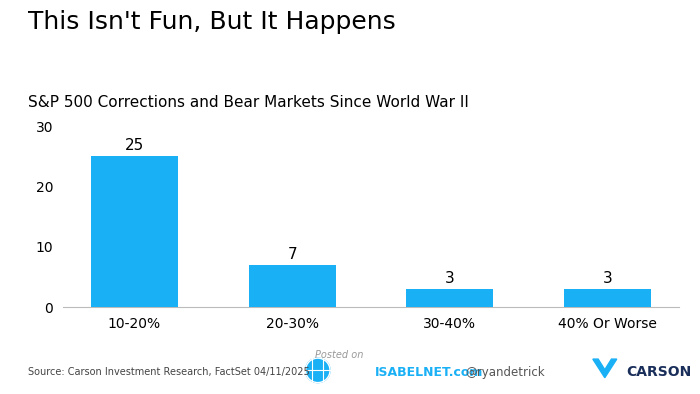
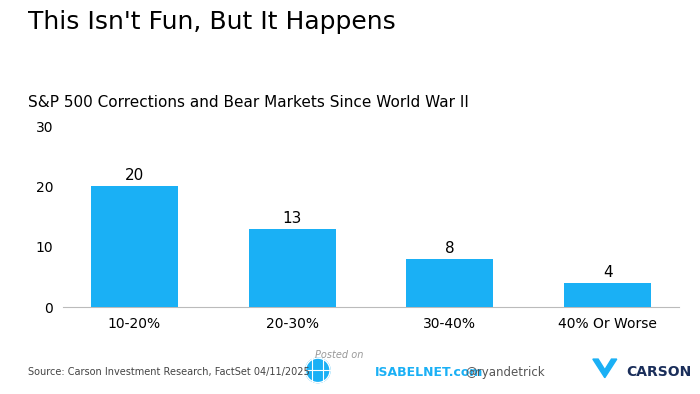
10-20%: 25 -> 20
20-30%: 7 -> 13
30-40%: 3 -> 8
40% Or Worse: 3 -> 4
